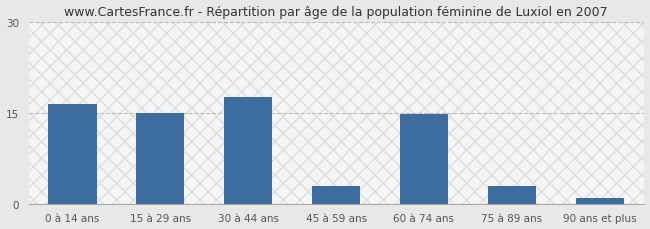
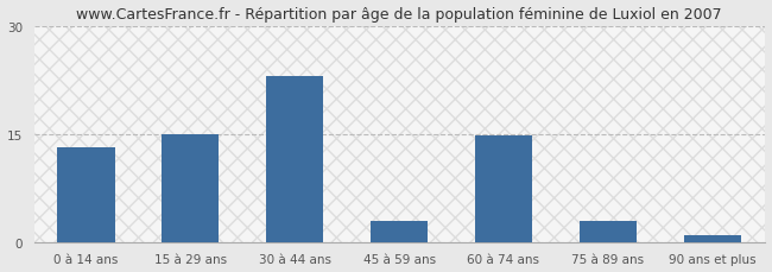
0 à 14 ans: 16.5 -> 13.2
30 à 44 ans: 17.5 -> 23.0
